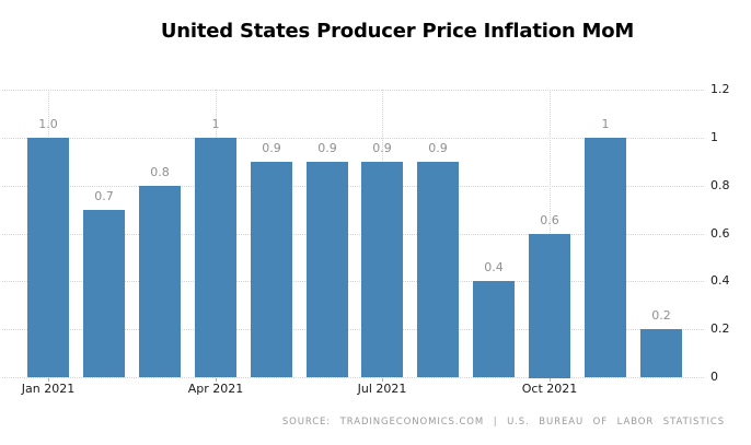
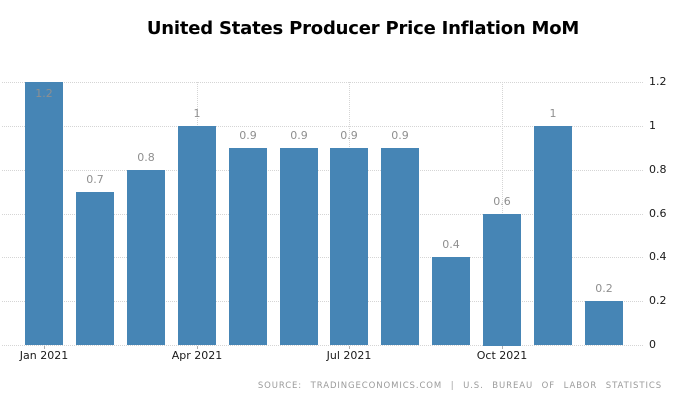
Jan 2021: 1.0 -> 1.2
